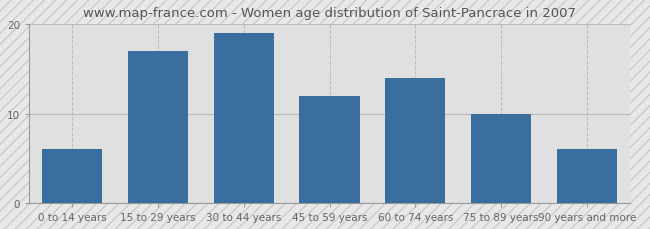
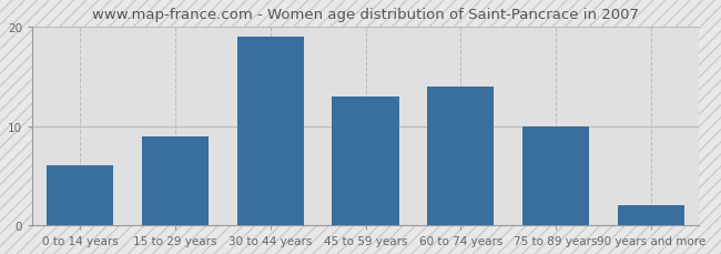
15 to 29 years: 17 -> 9
45 to 59 years: 12 -> 13
90 years and more: 6 -> 2
